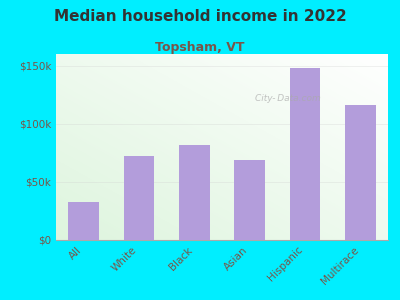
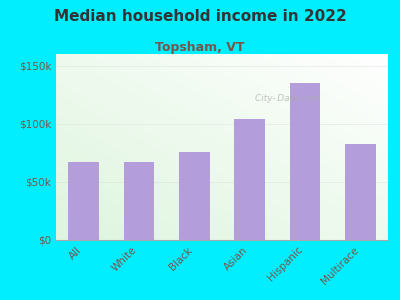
All: $33k -> $67k
White: $72k -> $67k
Black: $82k -> $76k
Asian: $69k -> $104k
Hispanic: $148k -> $135k
Multirace: $116k -> $83k
